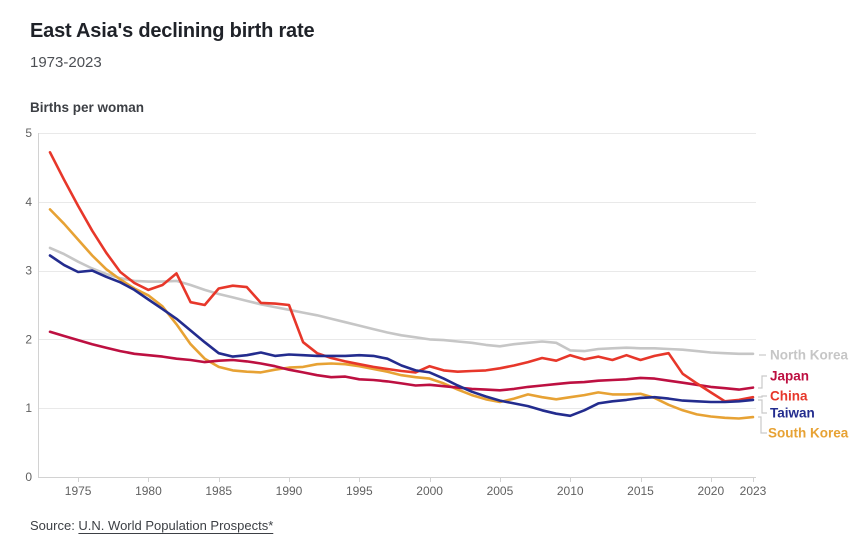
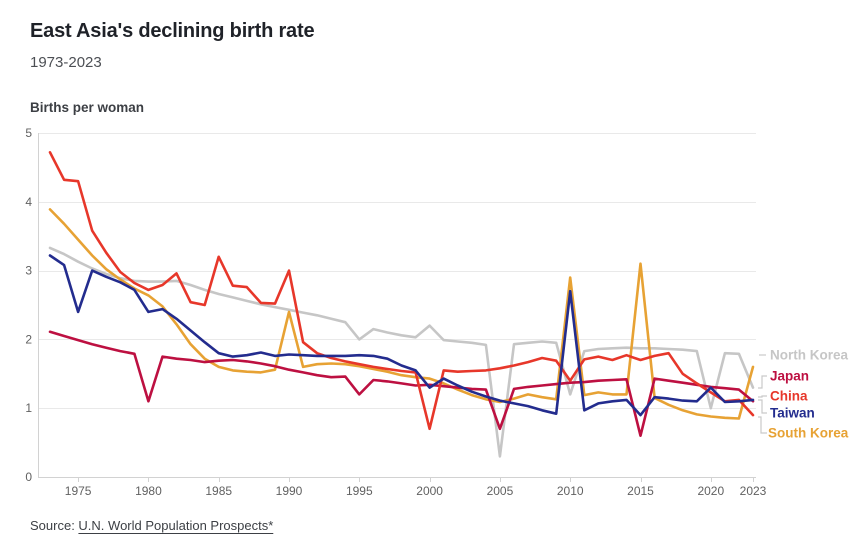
China/1975: 3.9 -> 4.3
Taiwan/1975: 3.0 -> 2.4
Japan/1980: 1.8 -> 1.1
Taiwan/1980: 2.6 -> 2.4
China/1985: 2.7 -> 3.2
China/1990: 2.5 -> 3.0
South Korea/1990: 1.6 -> 2.4
North Korea/1995: 2.2 -> 2.0
Japan/1995: 1.4 -> 1.2
North Korea/2000: 2.0 -> 2.2
China/2000: 1.6 -> 0.7
Taiwan/2000: 1.5 -> 1.3
North Korea/2005: 1.9 -> 0.3
Japan/2005: 1.3 -> 0.7
North Korea/2010: 1.8 -> 1.2
China/2010: 1.8 -> 1.4
Taiwan/2010: 0.9 -> 2.7
South Korea/2010: 1.2 -> 2.9
Japan/2015: 1.4 -> 0.6
Taiwan/2015: 1.1 -> 0.9
South Korea/2015: 1.2 -> 3.1
North Korea/2020: 1.8 -> 1.0
Taiwan/2020: 1.1 -> 1.3
North Korea/2023: 1.8 -> 1.3
Japan/2023: 1.3 -> 1.1
China/2023: 1.2 -> 0.9
South Korea/2023: 0.9 -> 1.6
